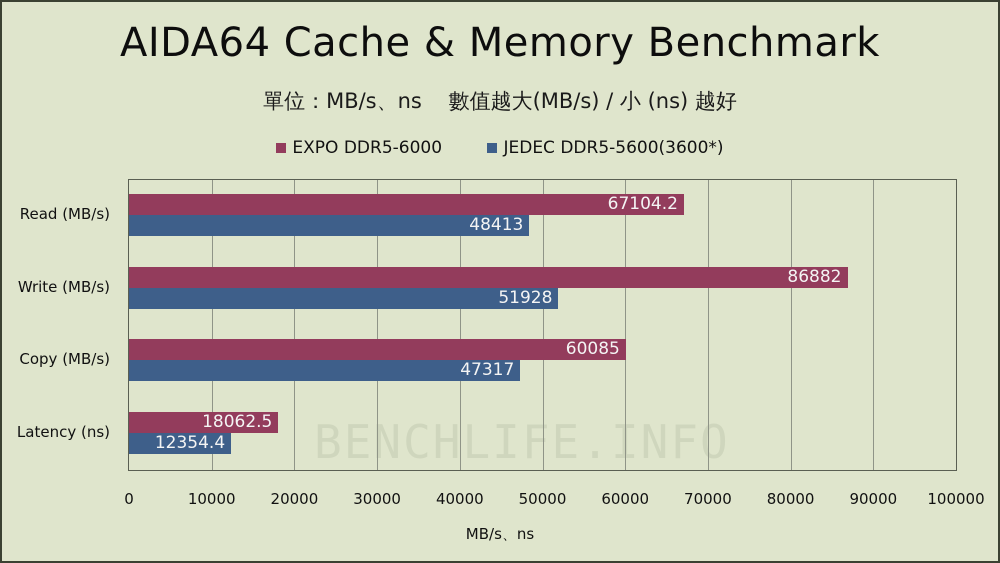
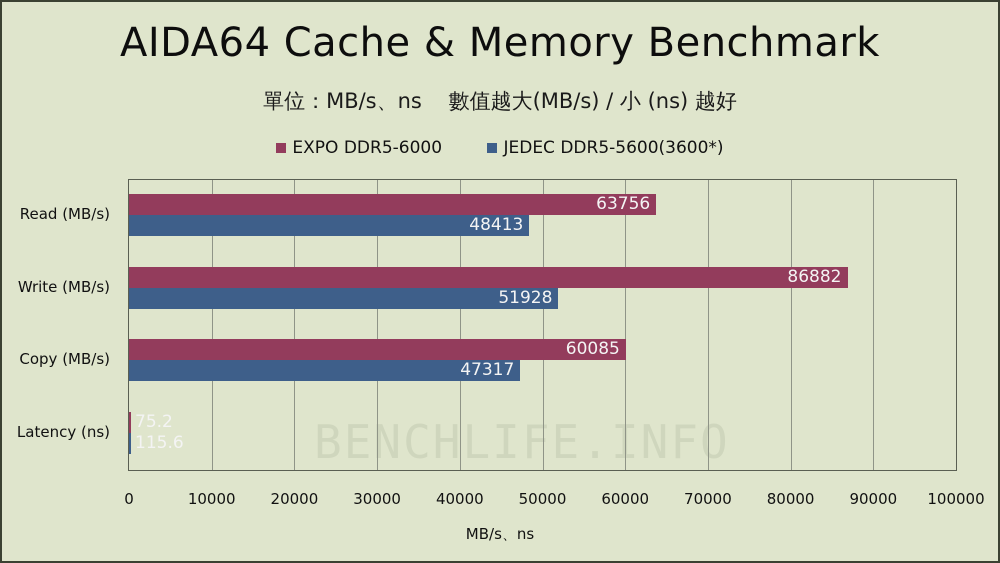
EXPO DDR5-6000/Read (MB/s): 67104.2 -> 63756
EXPO DDR5-6000/Latency (ns): 18062.5 -> 75.2
JEDEC DDR5-5600(3600*)/Latency (ns): 12354.4 -> 115.6
